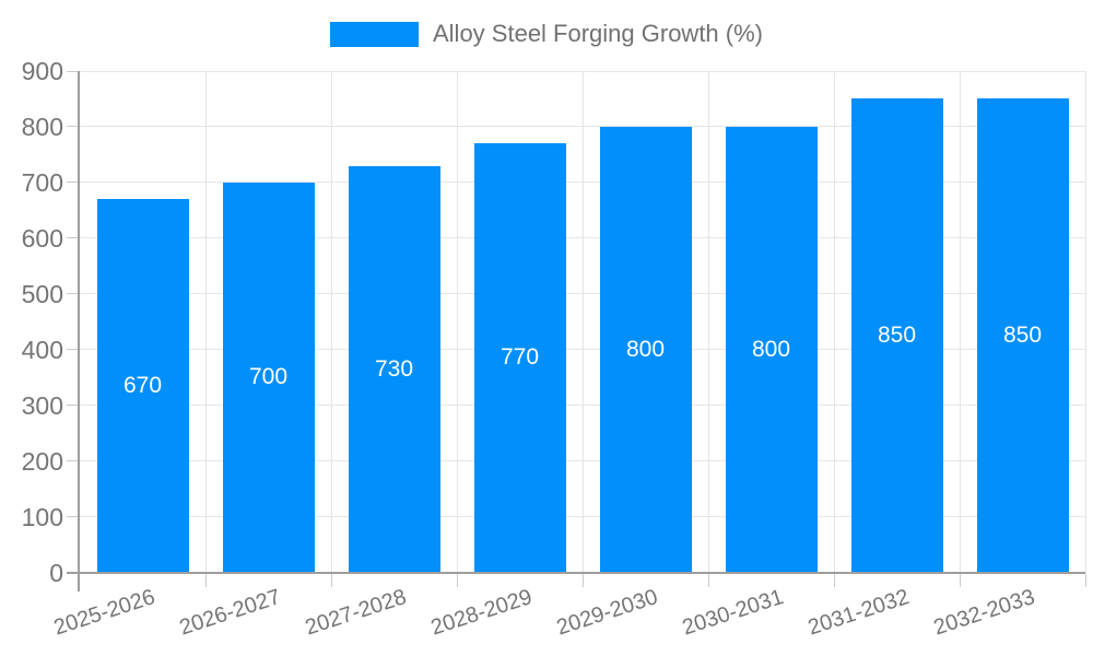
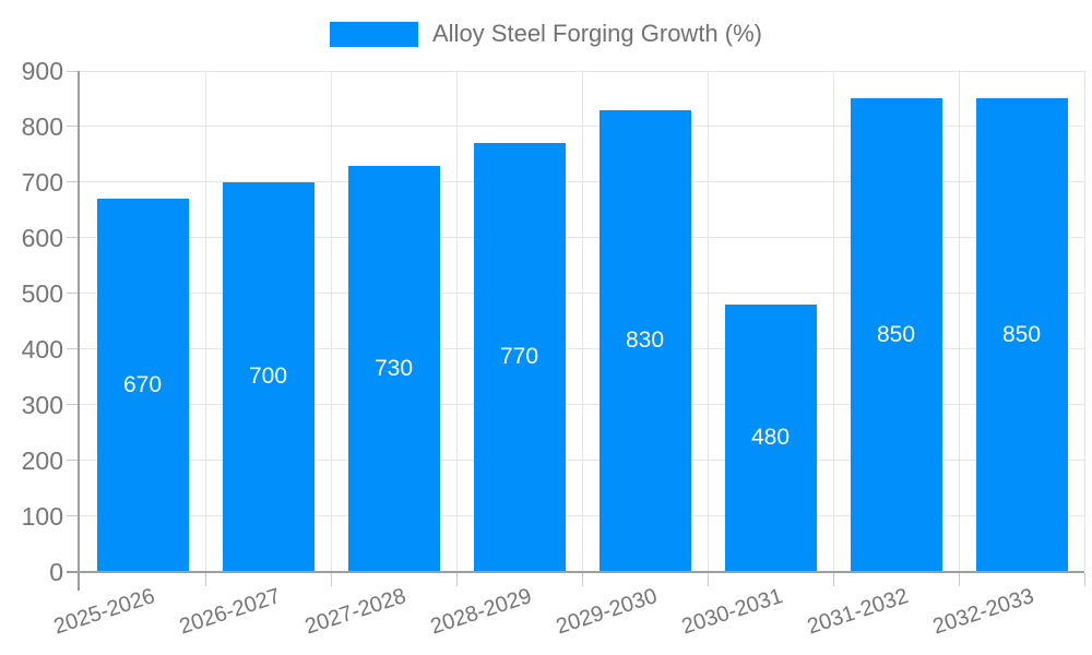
2029-2030: 800 -> 830
2030-2031: 800 -> 480
